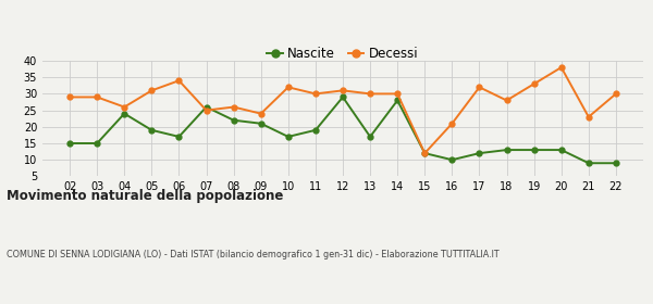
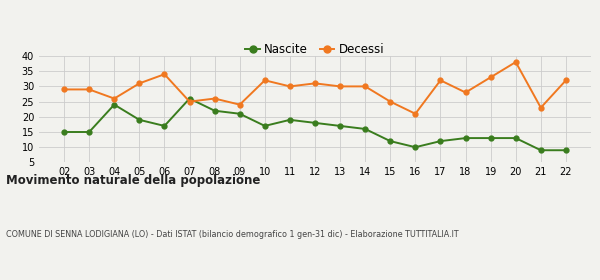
Nascite/12: 29 -> 18
Nascite/14: 28 -> 16
Decessi/15: 12 -> 25
Decessi/22: 30 -> 32
